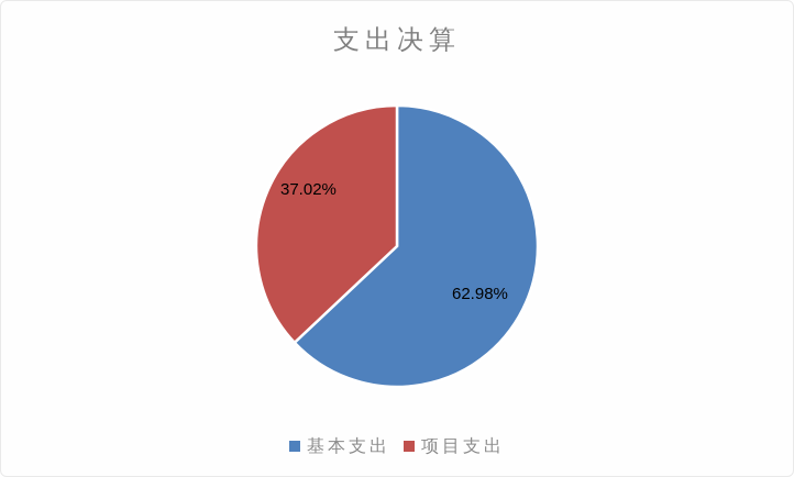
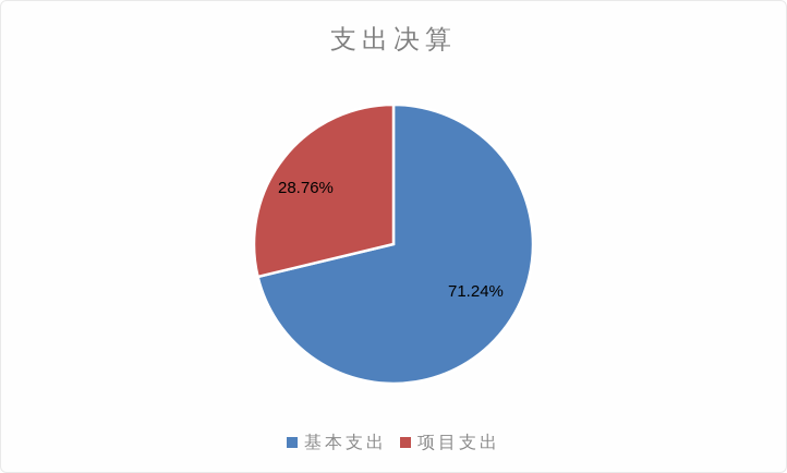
基本支出: 62.98% -> 71.24%
项目支出: 37.02% -> 28.76%
